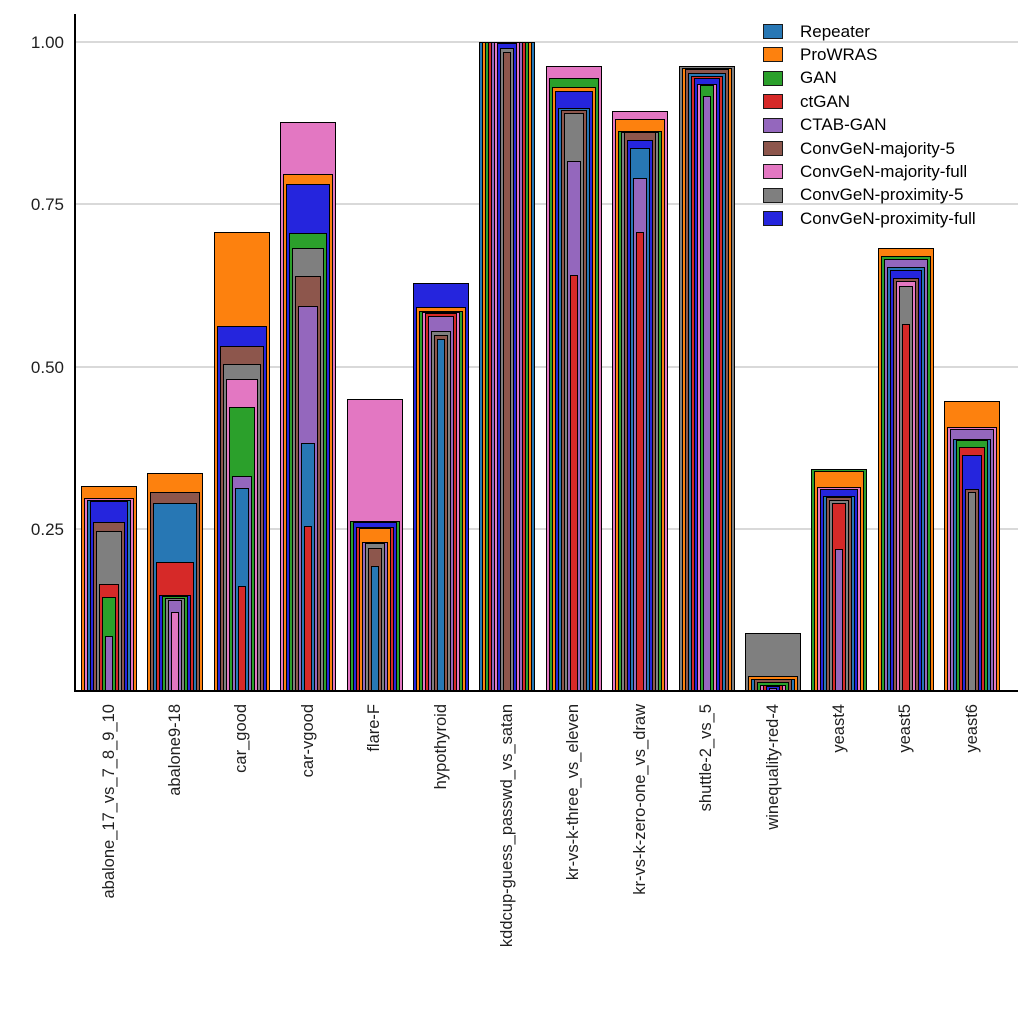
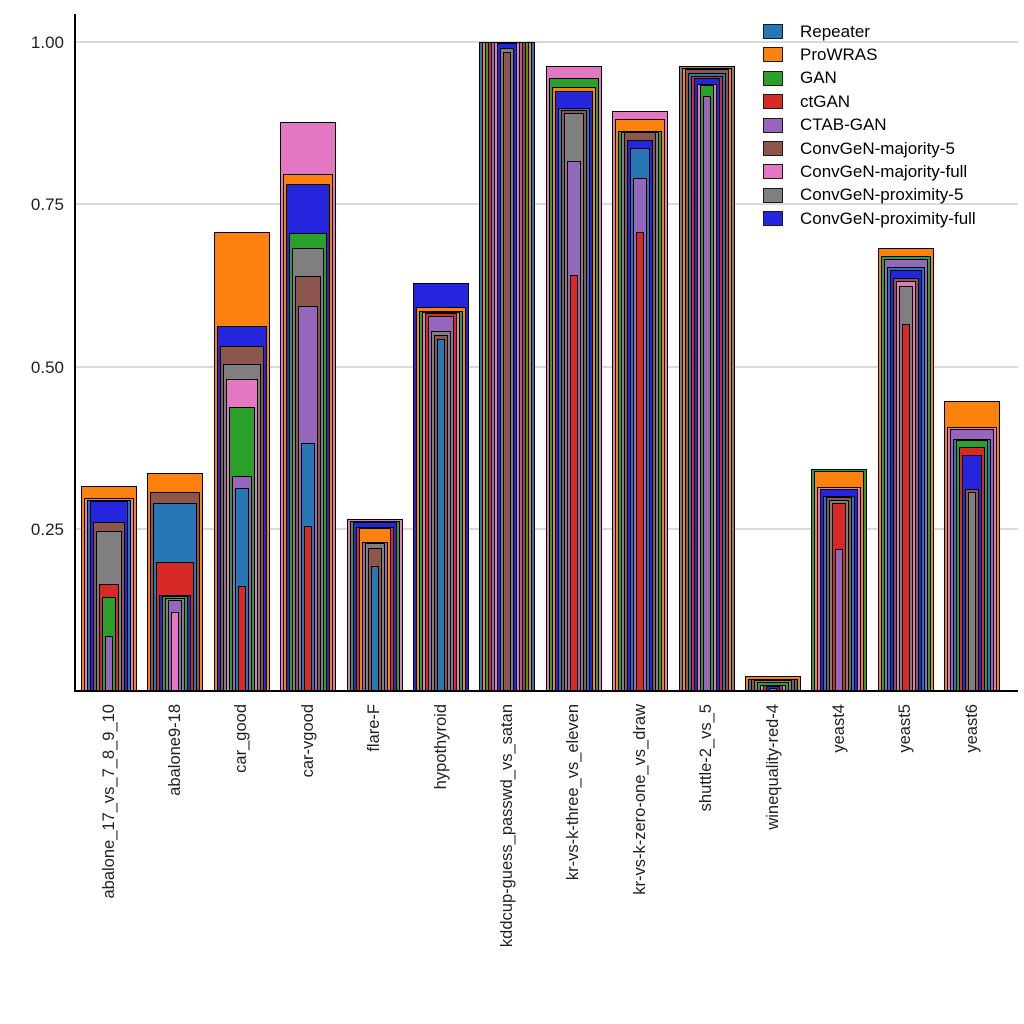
ConvGeN-majority-full/flare-F: 0.45 -> 0.27
ConvGeN-proximity-5/winequality-red-4: 0.09 -> 0.02
